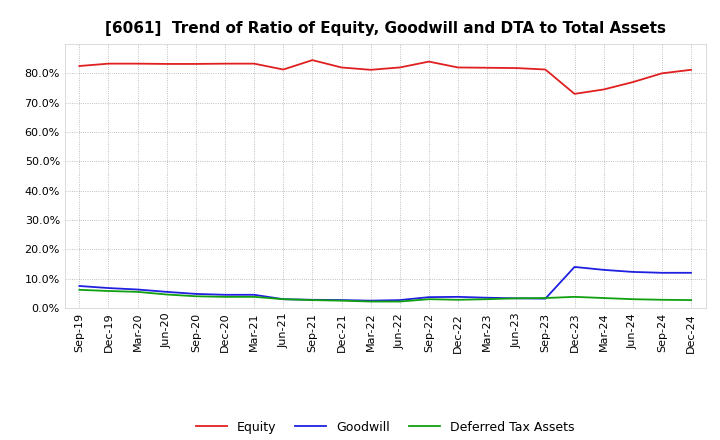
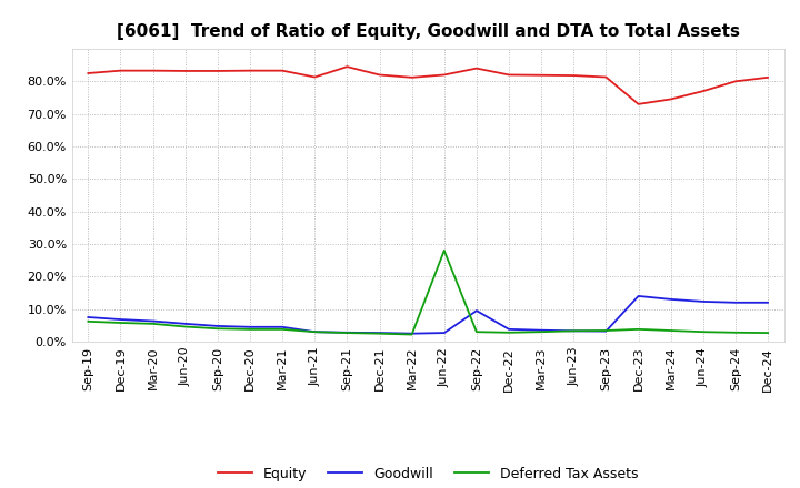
Deferred Tax Assets/Jun-22: 2.2% -> 28.0%
Goodwill/Sep-22: 3.7% -> 9.5%
